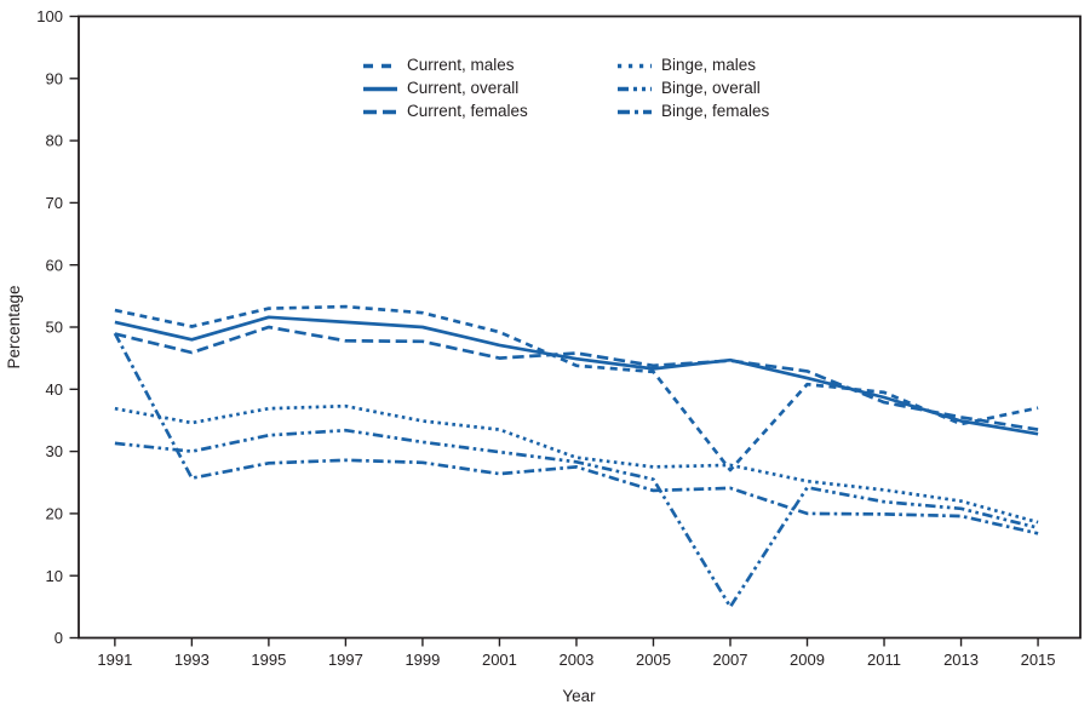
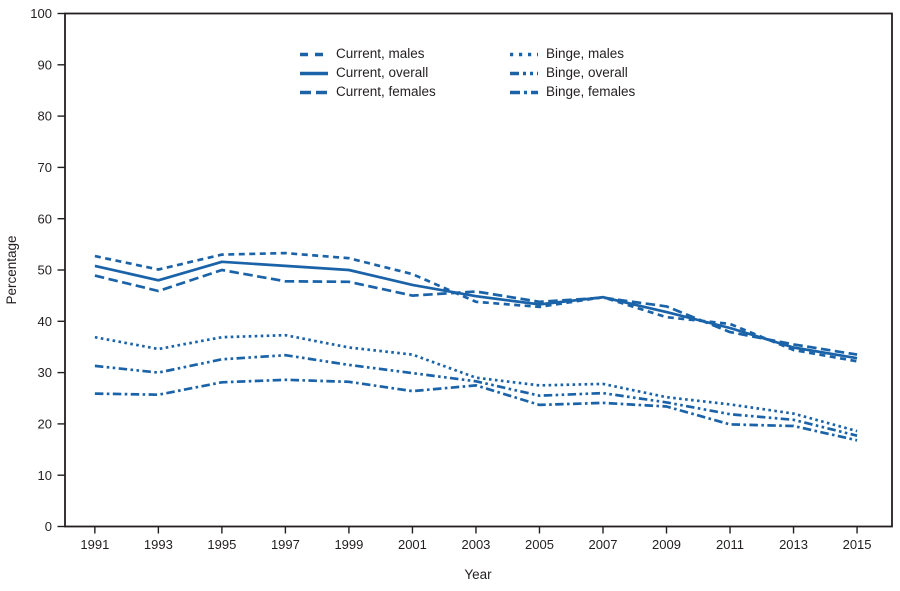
Binge, females/1991: 49 -> 26
Current, males/2007: 27 -> 45
Binge, overall/2007: 5 -> 26
Binge, females/2009: 20 -> 23
Current, males/2015: 37 -> 32
